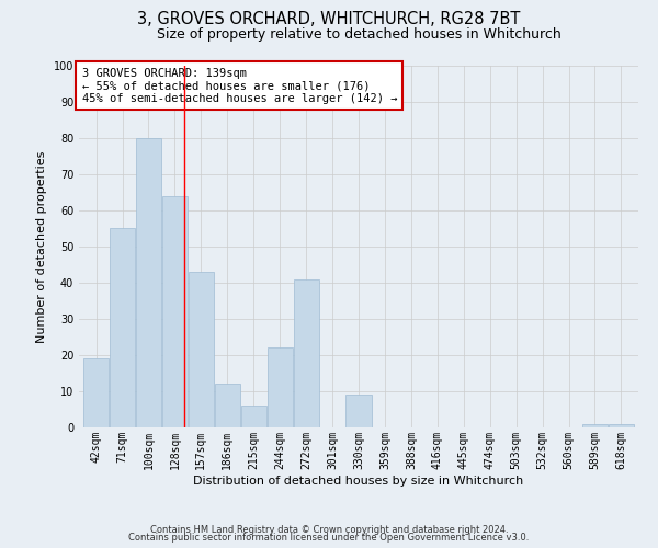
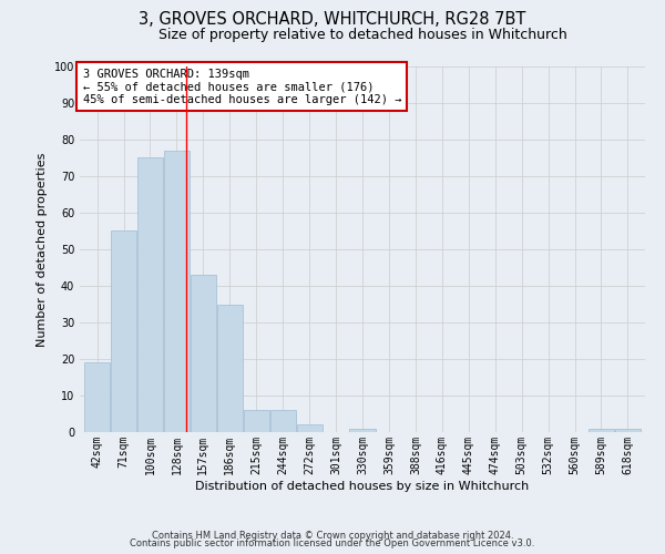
100sqm: 80 -> 75
128sqm: 64 -> 77
186sqm: 12 -> 35
244sqm: 22 -> 6
272sqm: 41 -> 2
330sqm: 9 -> 1
